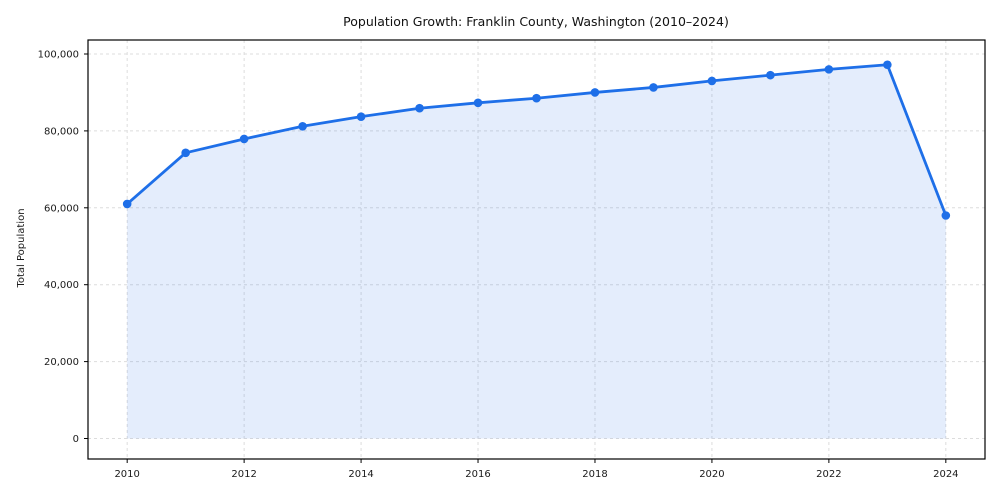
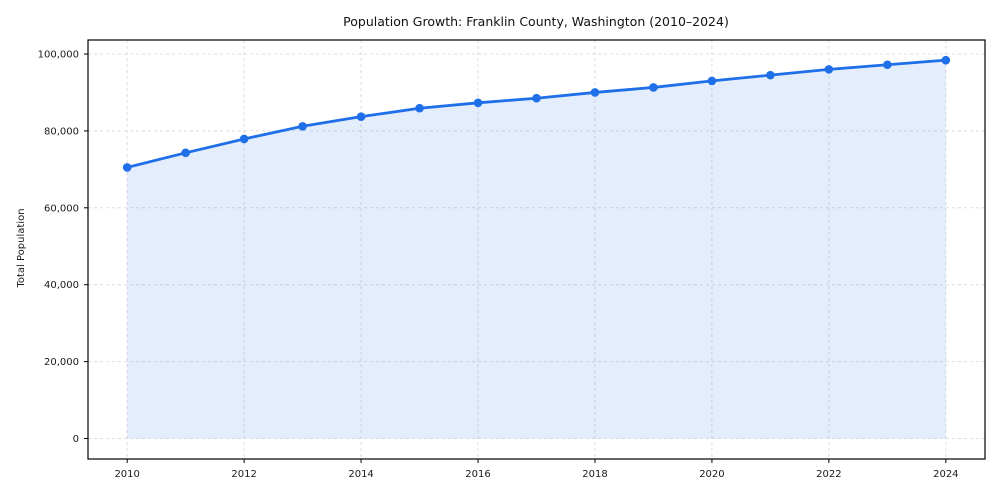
2010: 61000 -> 70000
2024: 58000 -> 98000
